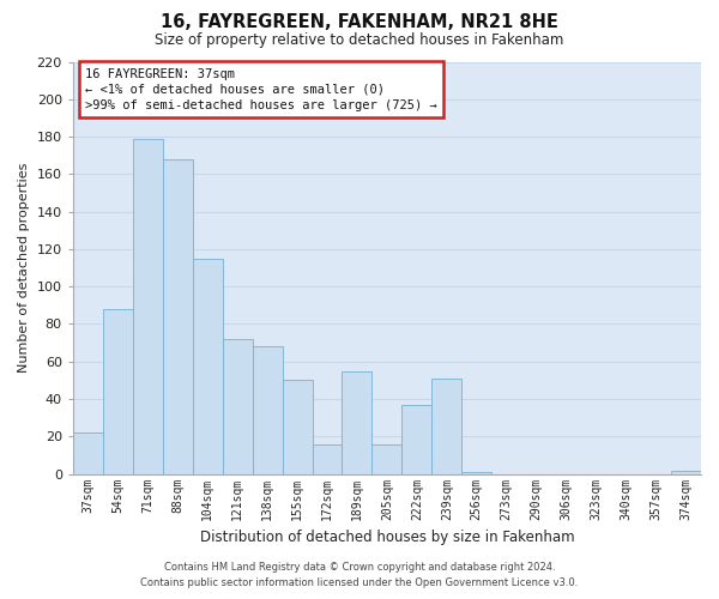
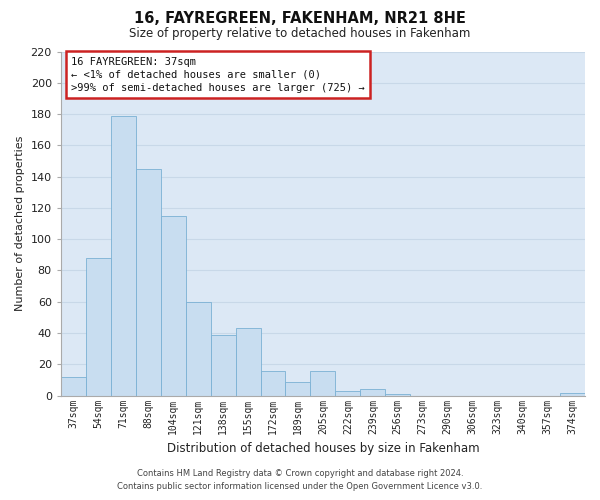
37sqm: 22 -> 12
88sqm: 168 -> 145
121sqm: 72 -> 60
138sqm: 68 -> 39
155sqm: 50 -> 43
189sqm: 55 -> 9
222sqm: 37 -> 3
239sqm: 51 -> 4
